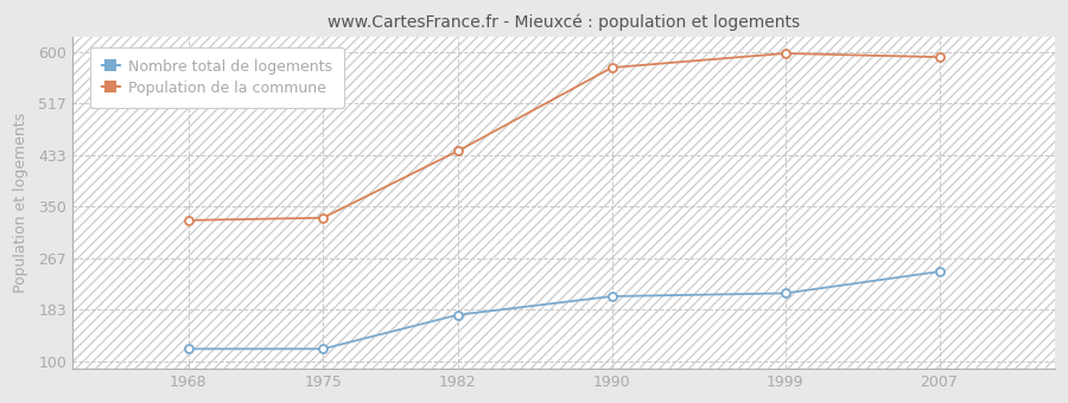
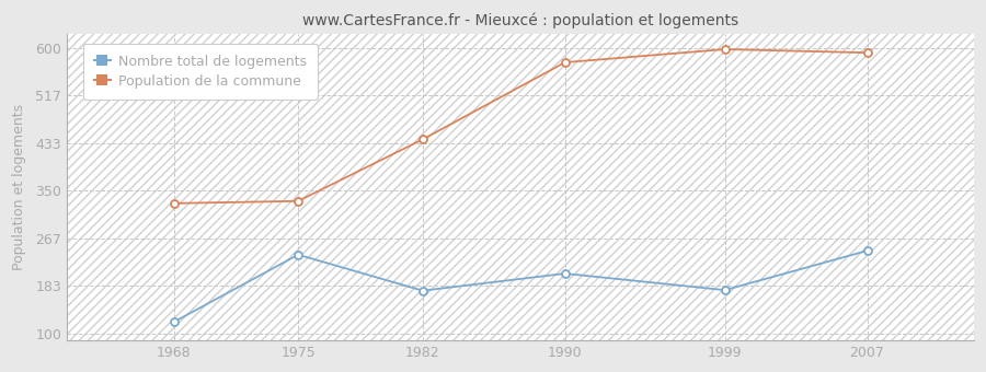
Nombre total de logements/1975: 120 -> 238
Nombre total de logements/1999: 210 -> 176
